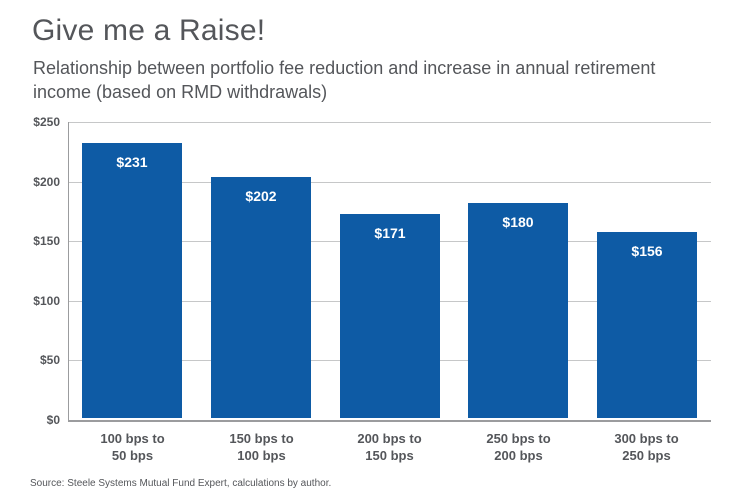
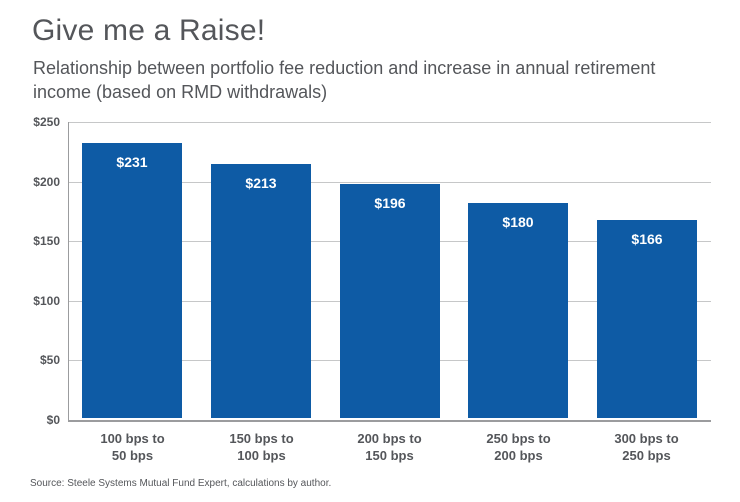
150 bps to 100 bps: $202 -> $213
200 bps to 150 bps: $171 -> $196
300 bps to 250 bps: $156 -> $166
